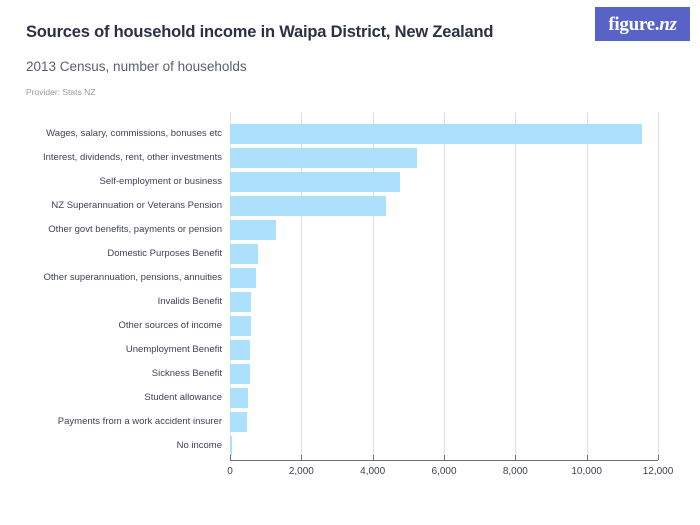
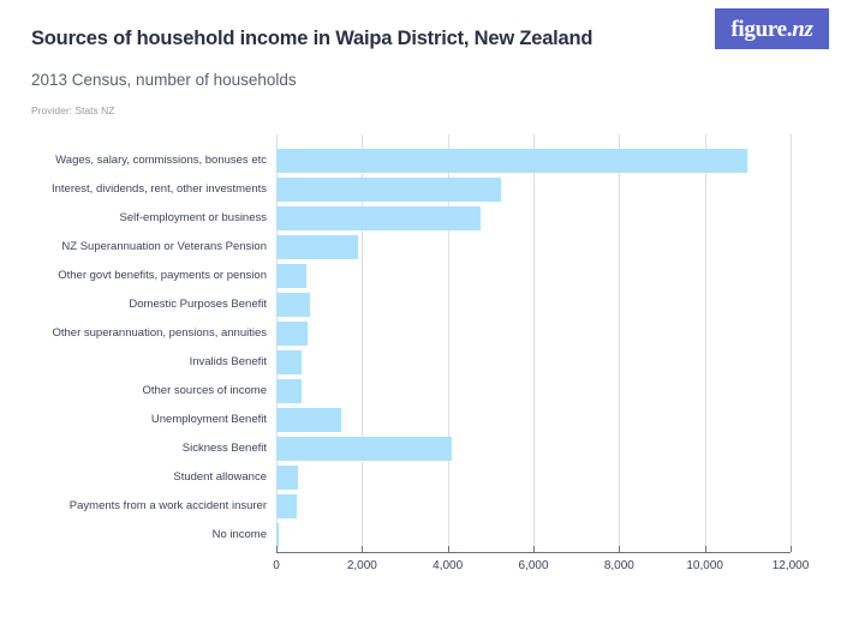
Wages, salary, commissions, bonuses etc: 11600 -> 11000
NZ Superannuation or Veterans Pension: 4400 -> 1900
Other govt benefits, payments or pension: 1300 -> 700
Unemployment Benefit: 600 -> 1500
Sickness Benefit: 600 -> 4100
